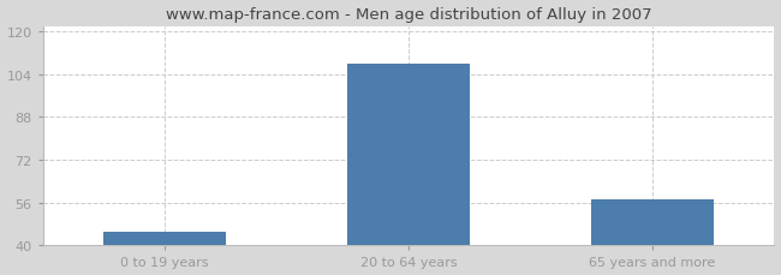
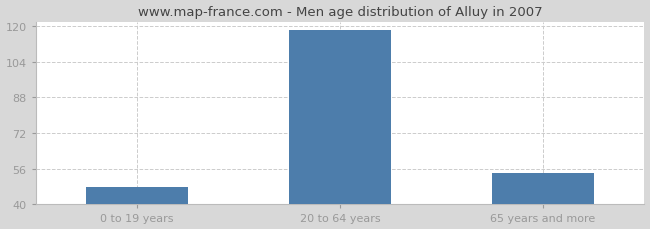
0 to 19 years: 45 -> 48
20 to 64 years: 108 -> 118
65 years and more: 57 -> 54
